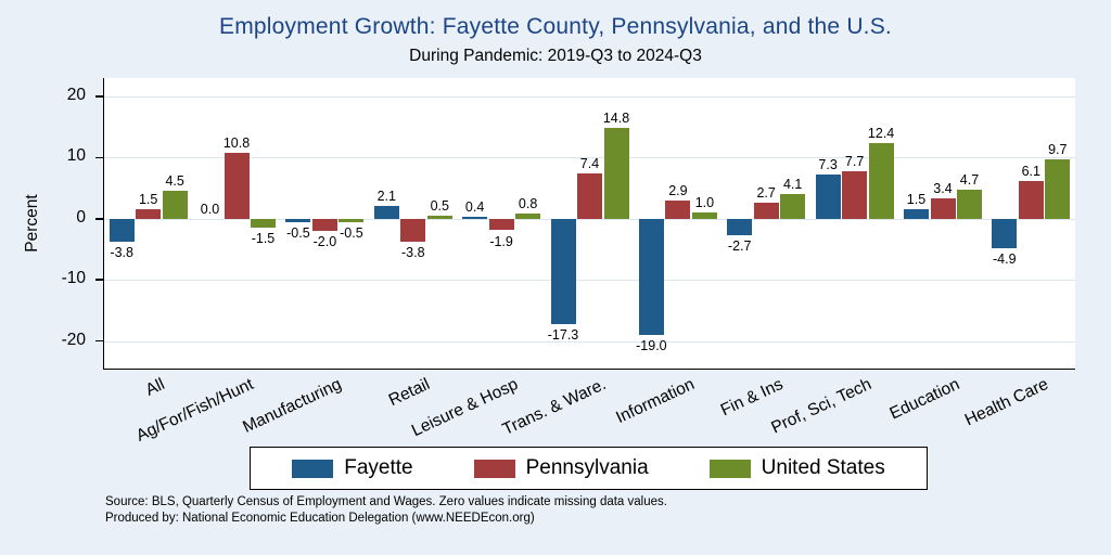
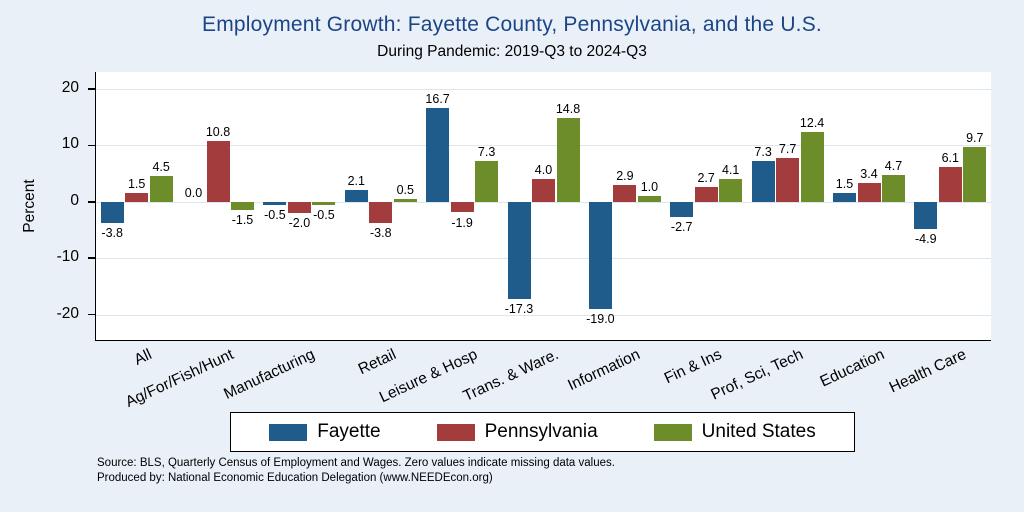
Fayette/Leisure & Hosp: 0.4 -> 16.7
United States/Leisure & Hosp: 0.8 -> 7.3
Pennsylvania/Trans. & Ware.: 7.4 -> 4.0
